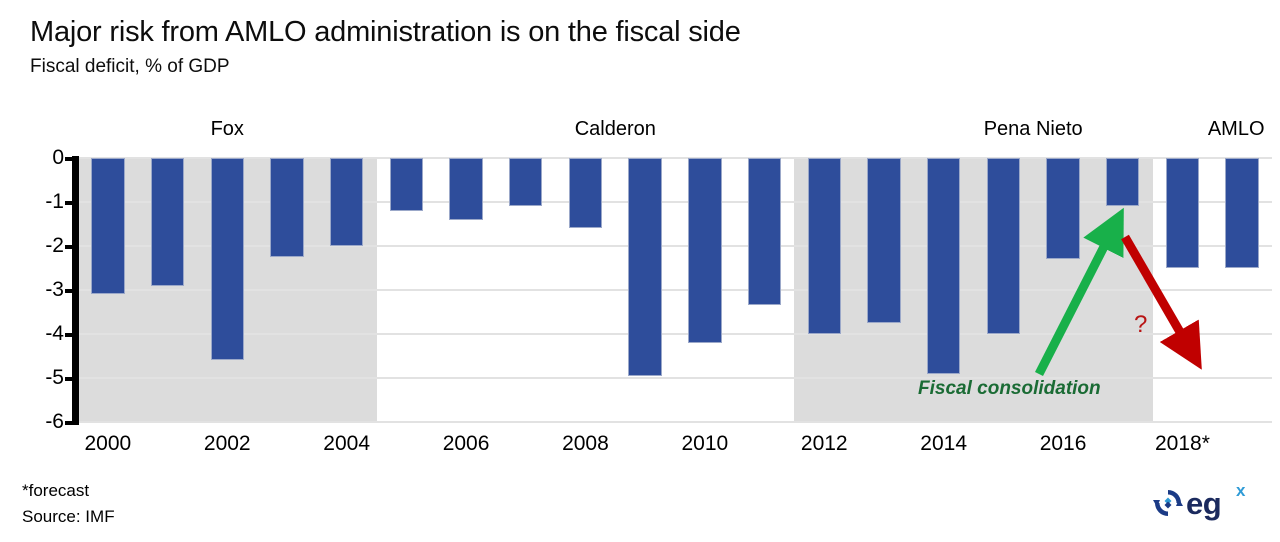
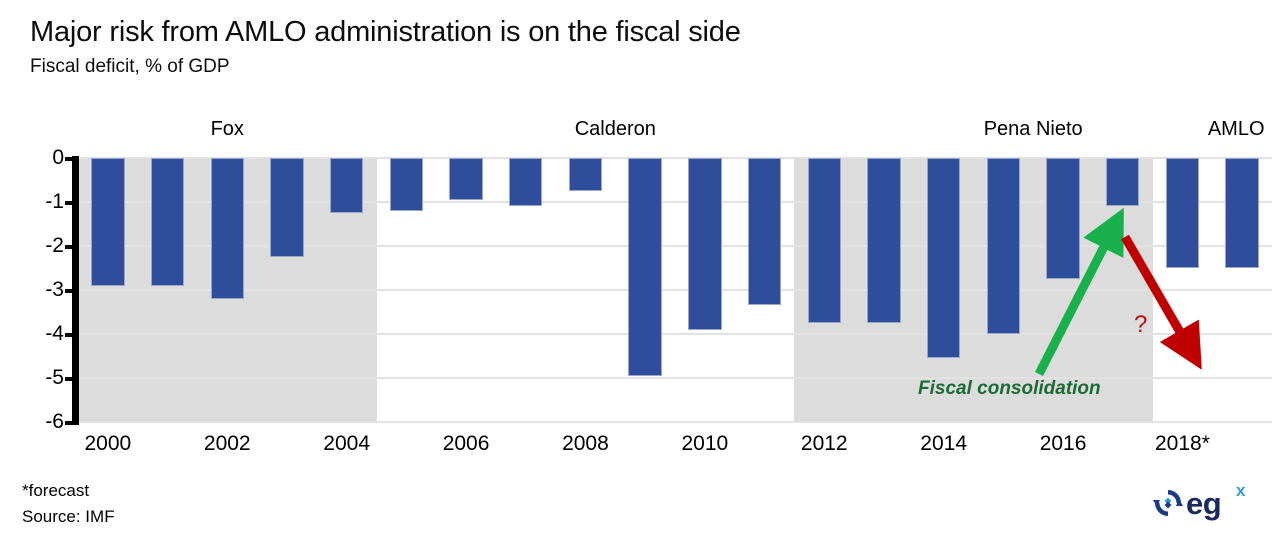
2000: -3.1 -> -2.9
2002: -4.6 -> -3.2
2004: -2.0 -> -1.2
2006: -1.4 -> -0.9
2008: -1.6 -> -0.8
2010: -4.2 -> -3.9
2012: -4.0 -> -3.8
2014: -4.9 -> -4.5
2016: -2.3 -> -2.8
